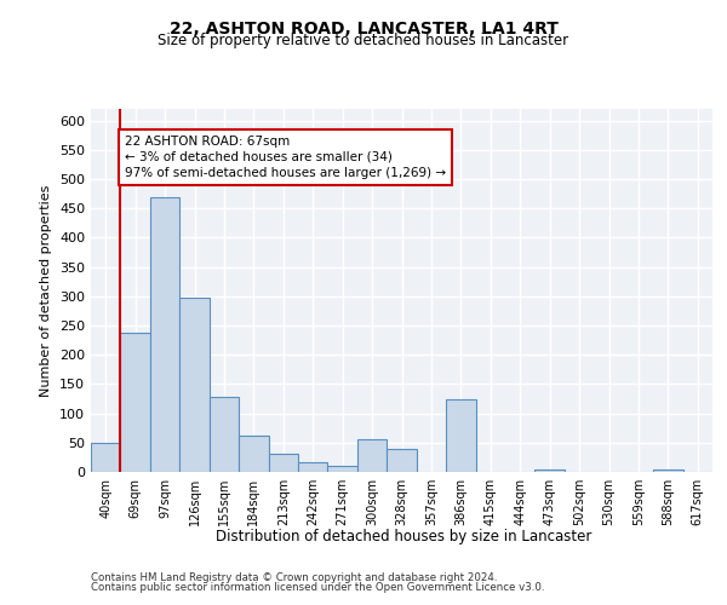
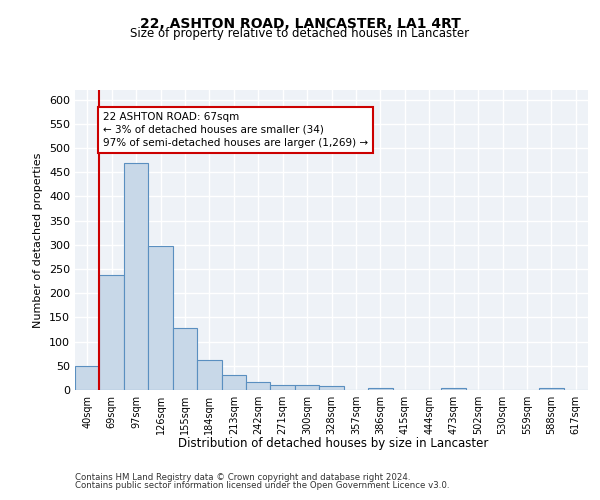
300sqm: 55 -> 11
328sqm: 40 -> 9
386sqm: 125 -> 5
